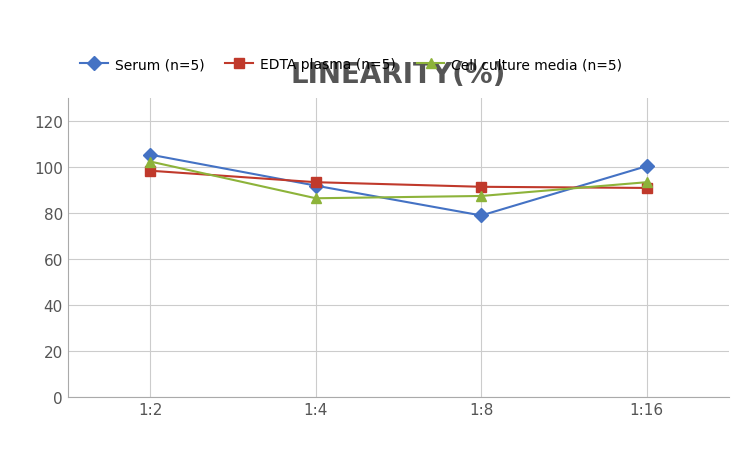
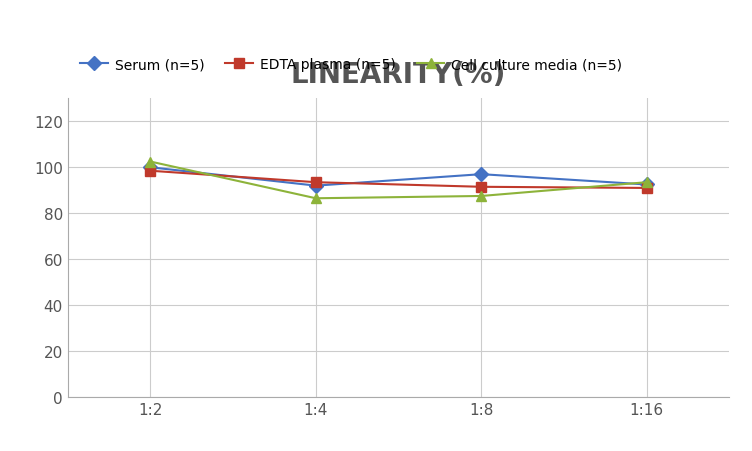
Serum (n=5)/1:2: 105.5 -> 100.0
Serum (n=5)/1:8: 79.0 -> 97.0
Serum (n=5)/1:16: 100.5 -> 92.5
